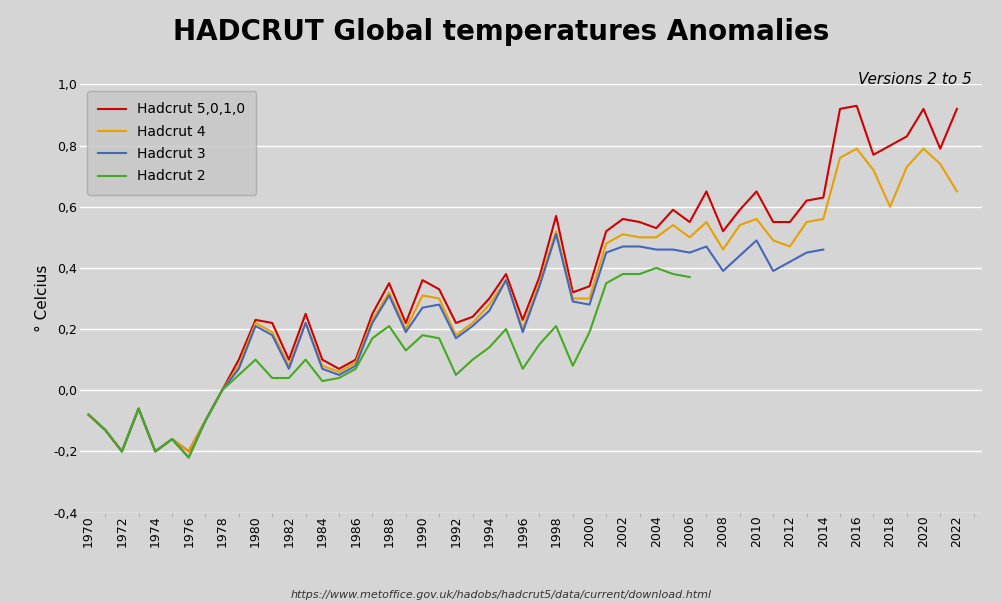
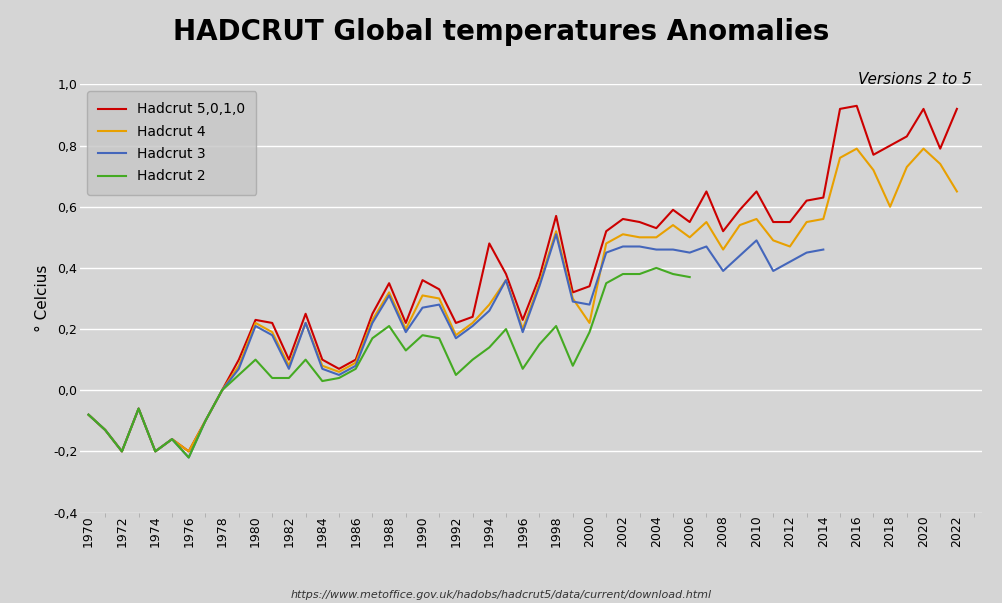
Hadcrut 5,0,1,0/1994: 0,30 -> 0,48
Hadcrut 4/2000: 0,30 -> 0,22
